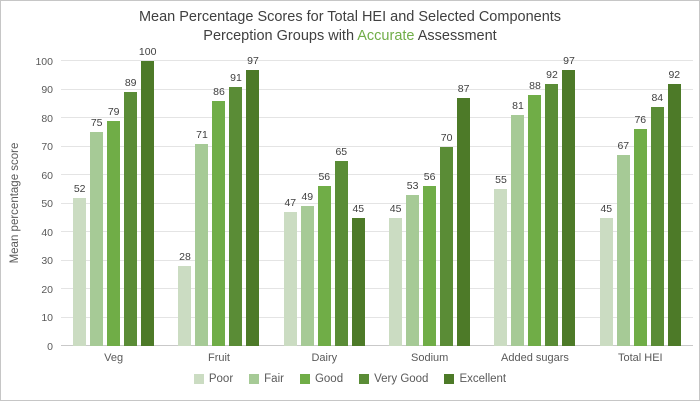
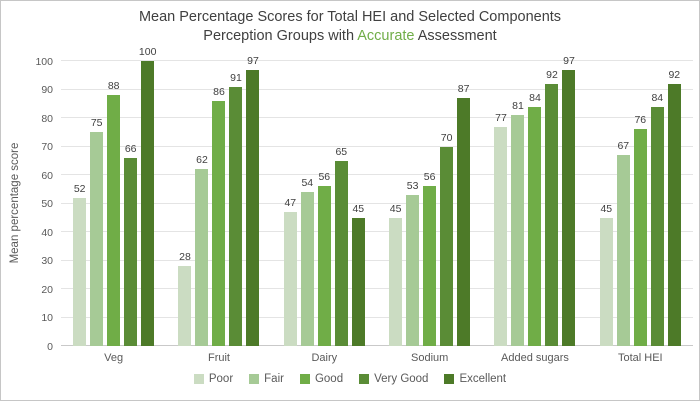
Good/Veg: 79 -> 88
Very Good/Veg: 89 -> 66
Fair/Fruit: 71 -> 62
Fair/Dairy: 49 -> 54
Poor/Added sugars: 55 -> 77
Good/Added sugars: 88 -> 84
